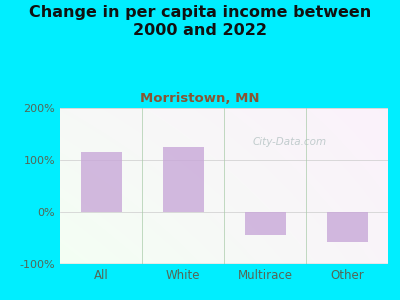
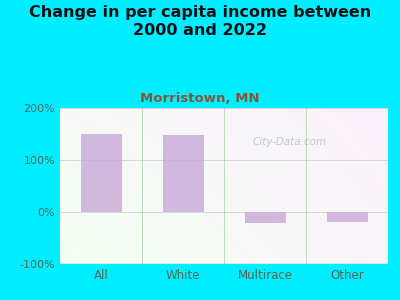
All: 115% -> 150%
White: 125% -> 148%
Multirace: -45% -> -22%
Other: -58% -> -20%
